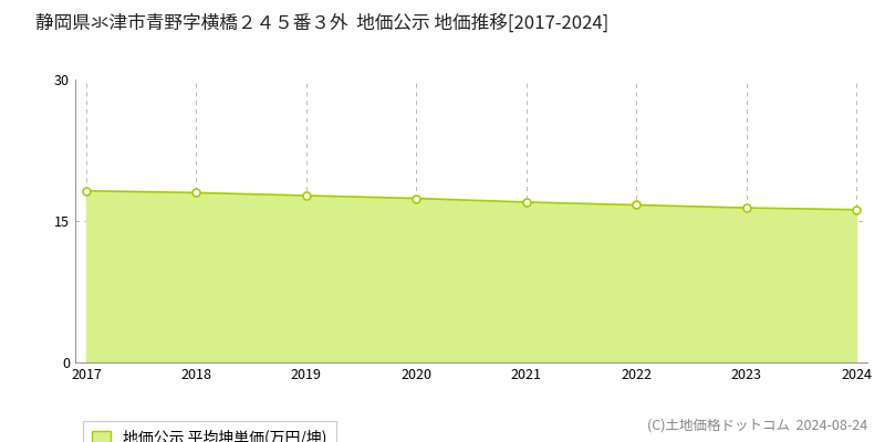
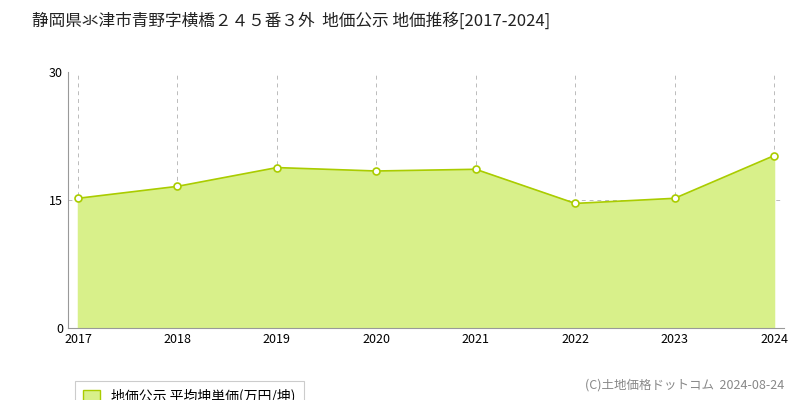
2017: 18.2 -> 15.2
2018: 18.0 -> 16.6
2019: 17.7 -> 18.8
2020: 17.4 -> 18.4
2021: 17.0 -> 18.6
2022: 16.7 -> 14.6
2023: 16.4 -> 15.2
2024: 16.2 -> 20.2
